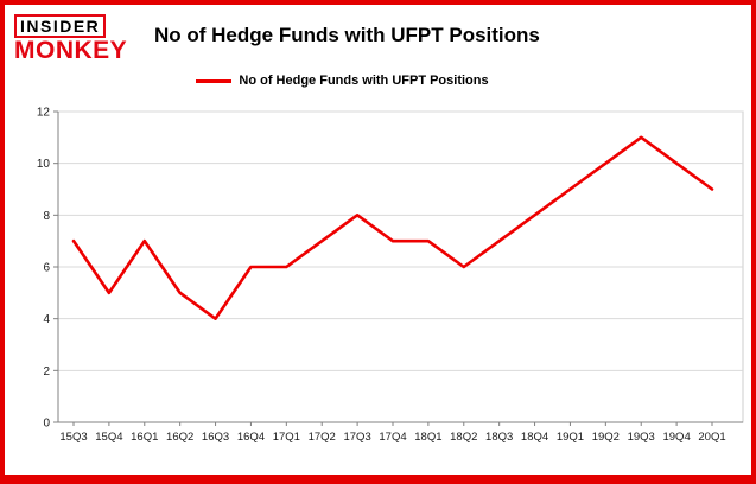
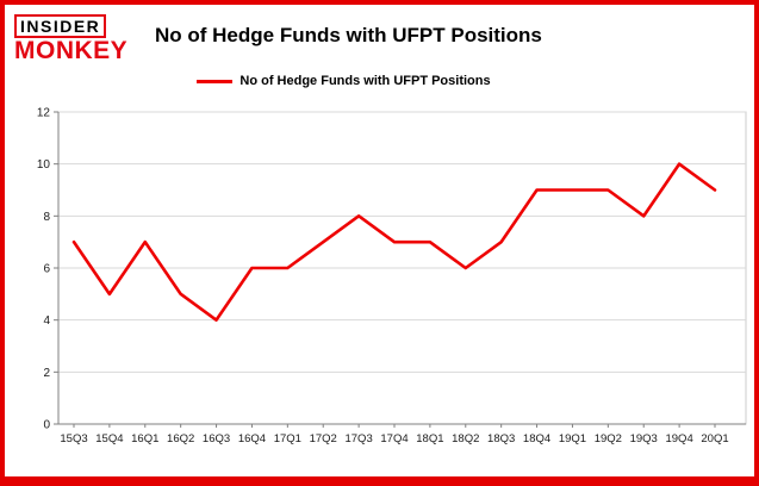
18Q4: 8 -> 9
19Q2: 10 -> 9
19Q3: 11 -> 8
